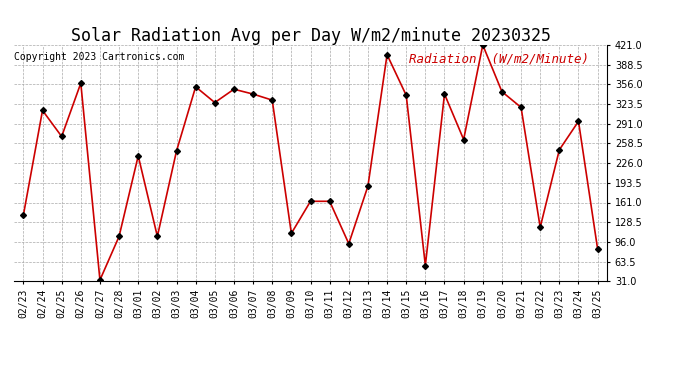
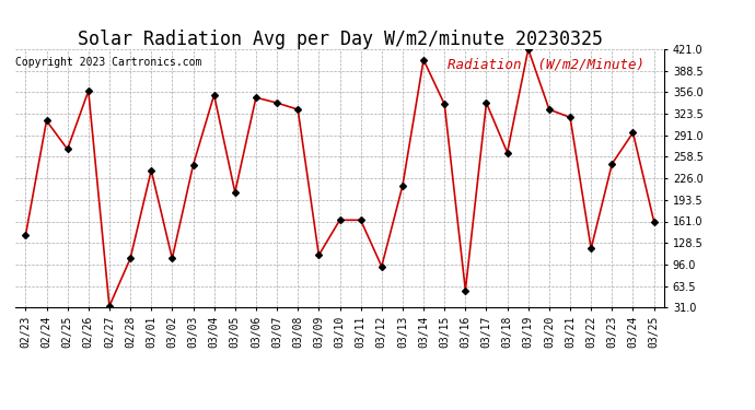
03/05: 326 -> 205
03/13: 188 -> 215
03/20: 344 -> 330
03/25: 84 -> 161
